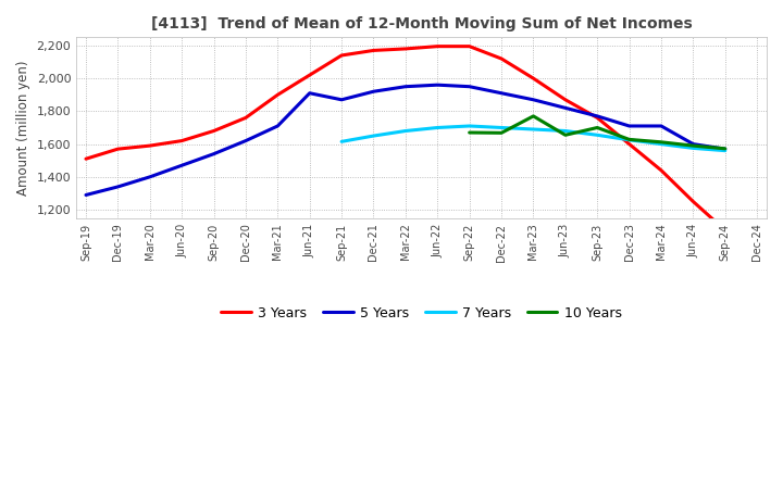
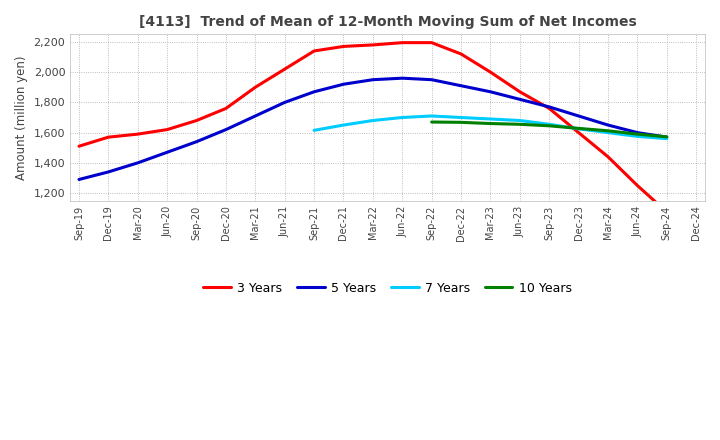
5 Years/Jun-21: 1,910 -> 1,800
10 Years/Mar-23: 1,770 -> 1,660
10 Years/Sep-23: 1,700 -> 1,640
5 Years/Mar-24: 1,710 -> 1,650
